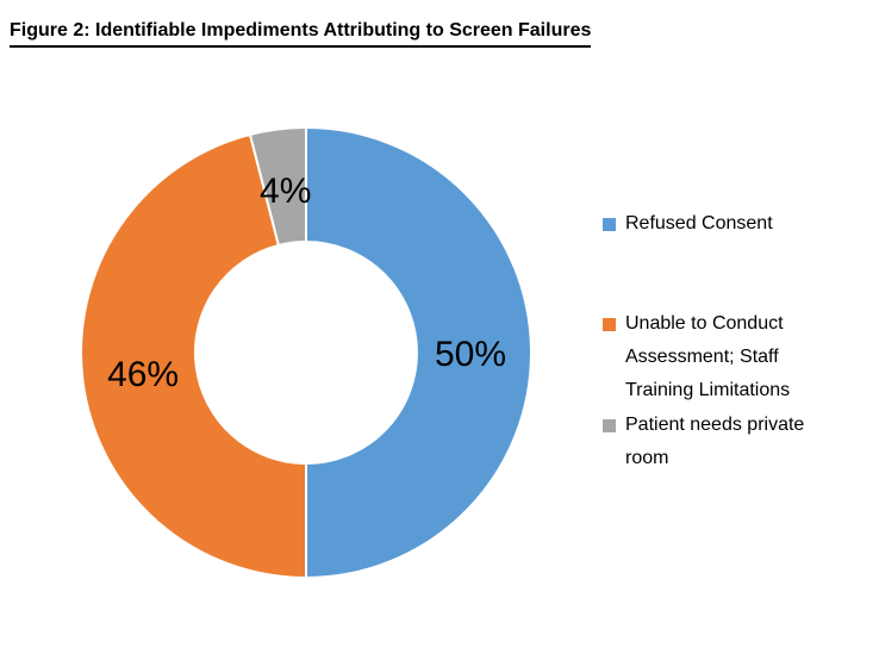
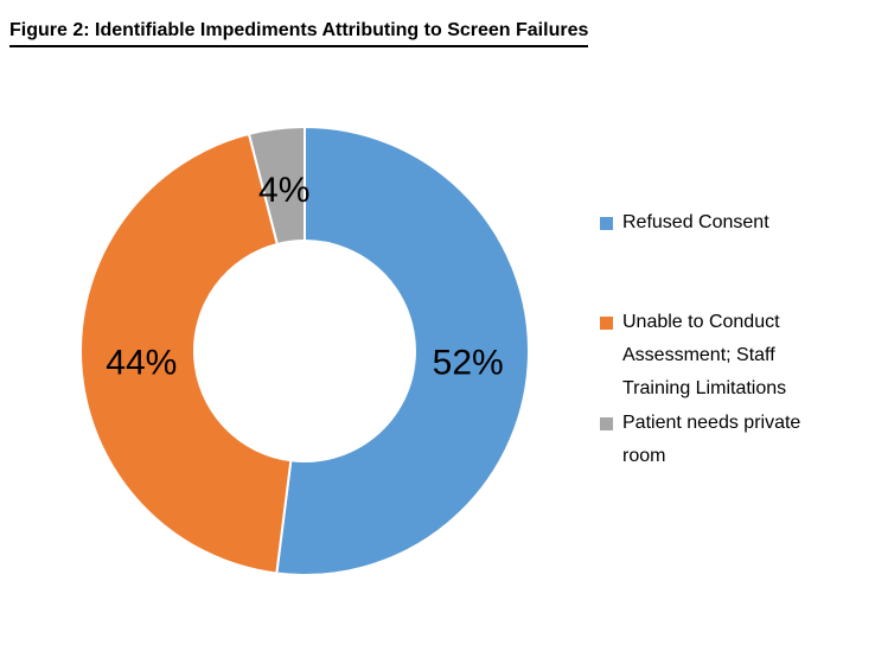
Refused Consent: 50% -> 52%
Unable to Conduct Assessment; Staff Training Limitations: 46% -> 44%
